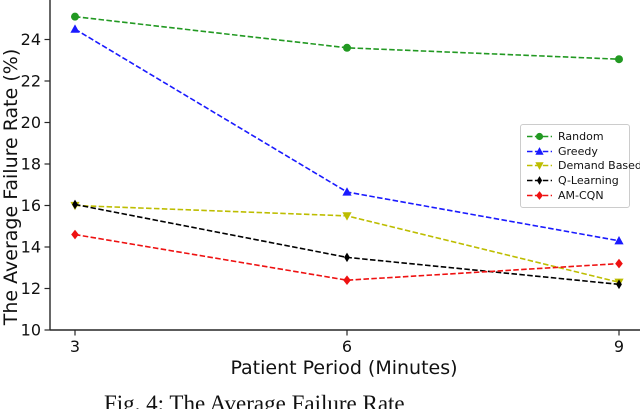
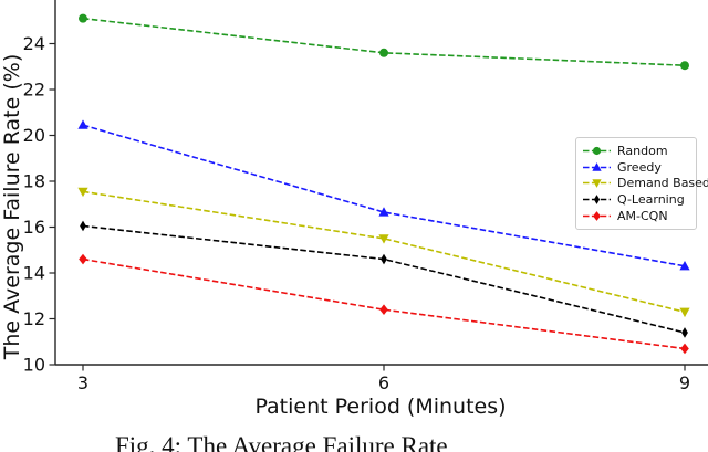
Greedy/3: 24.5 -> 20.4
Demand Based/3: 16.0 -> 17.6
Q-Learning/6: 13.5 -> 14.6
Q-Learning/9: 12.2 -> 11.4
AM-CQN/9: 13.2 -> 10.7
